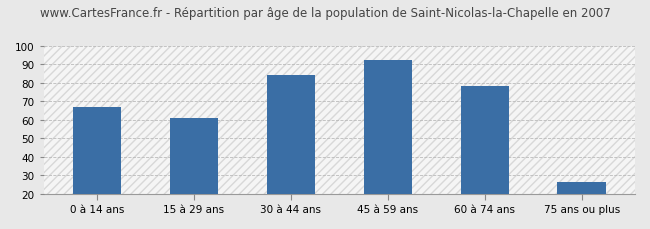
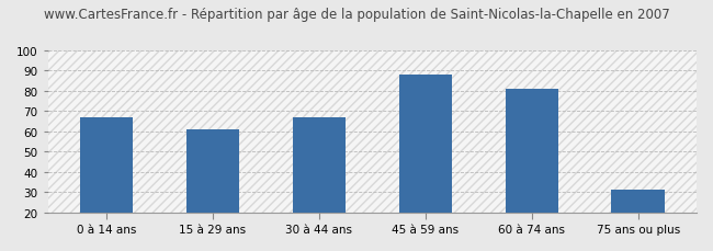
30 à 44 ans: 84 -> 67
45 à 59 ans: 92 -> 88
60 à 74 ans: 78 -> 81
75 ans ou plus: 26 -> 31
